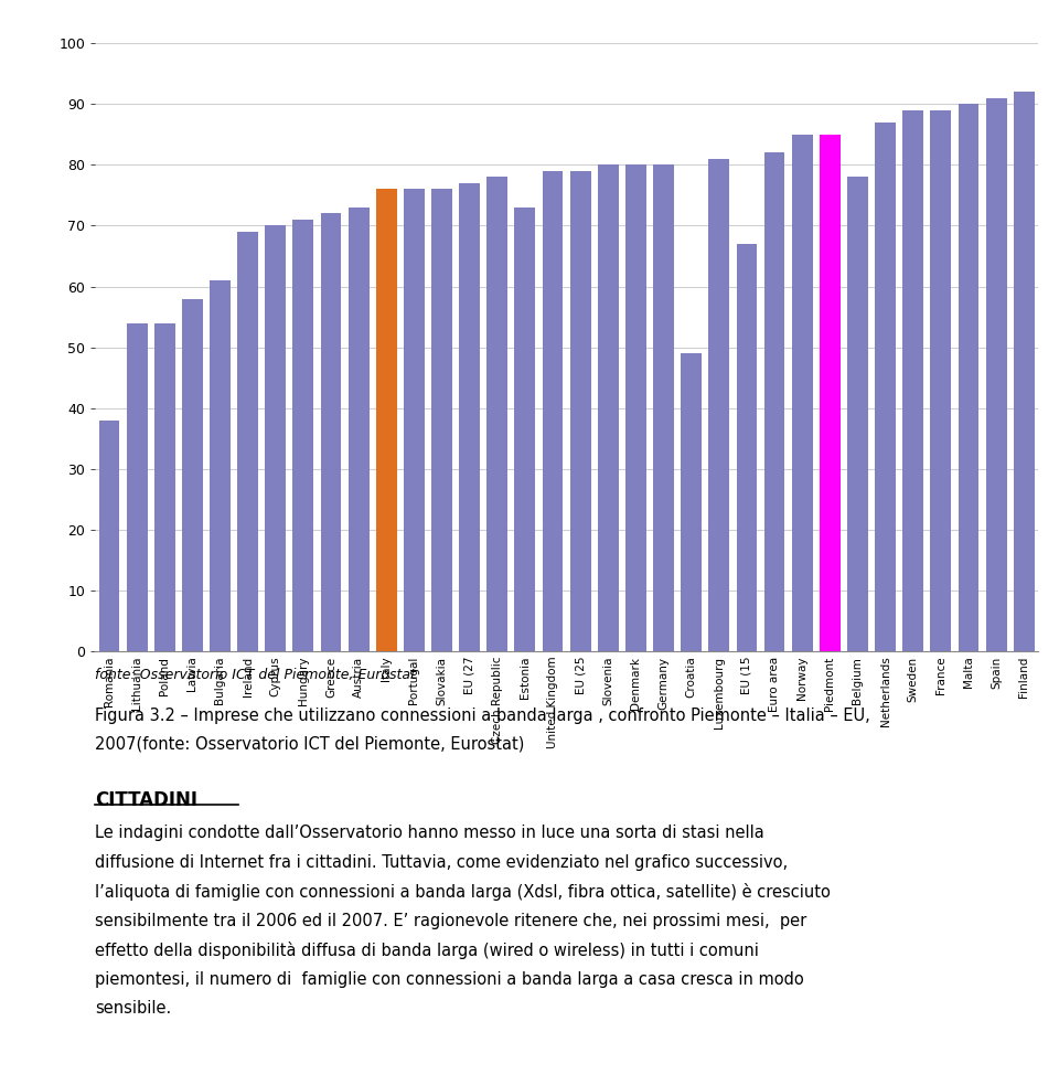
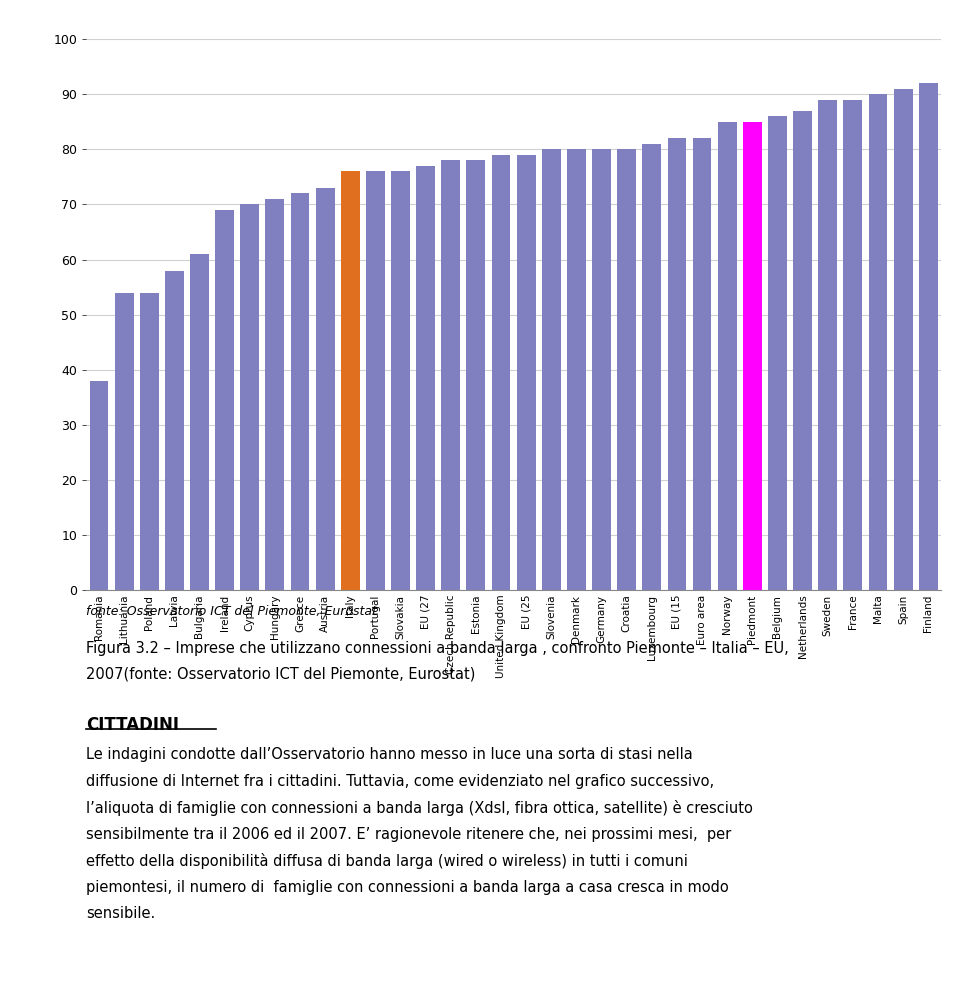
Estonia: 73 -> 78
Croatia: 49 -> 80
EU (15: 67 -> 82
Belgium: 78 -> 86
